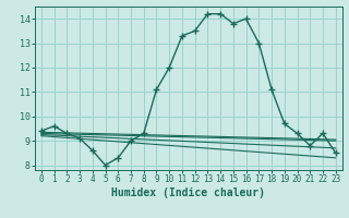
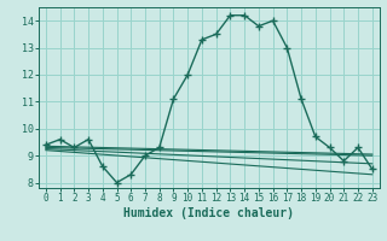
3: 9.1 -> 9.6
